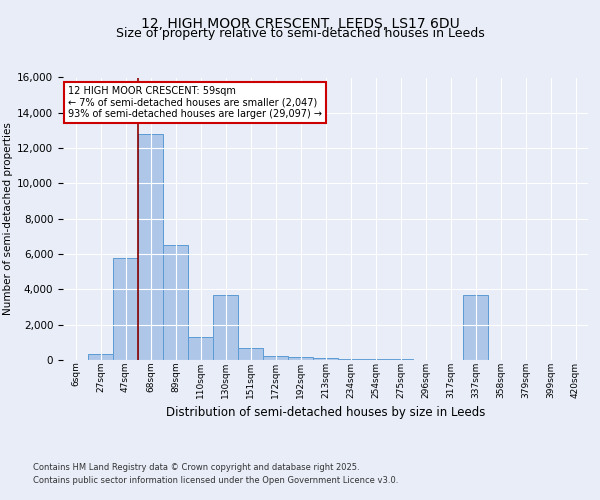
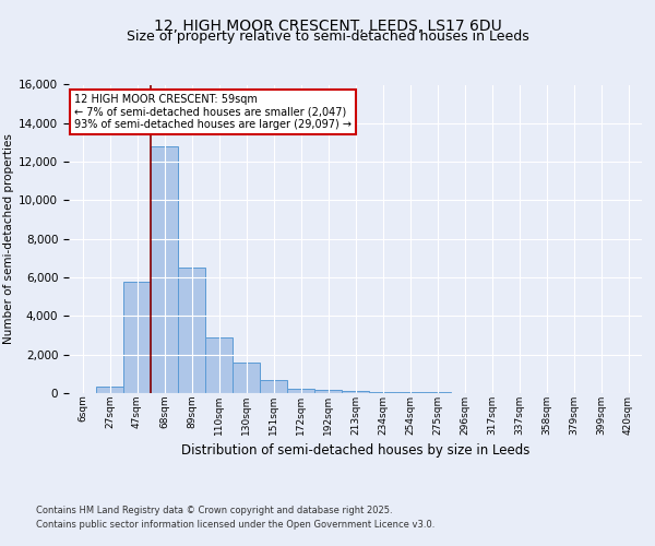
110sqm: 1,300 -> 2,900
130sqm: 3,700 -> 1,600
337sqm: 3,700 -> 0
